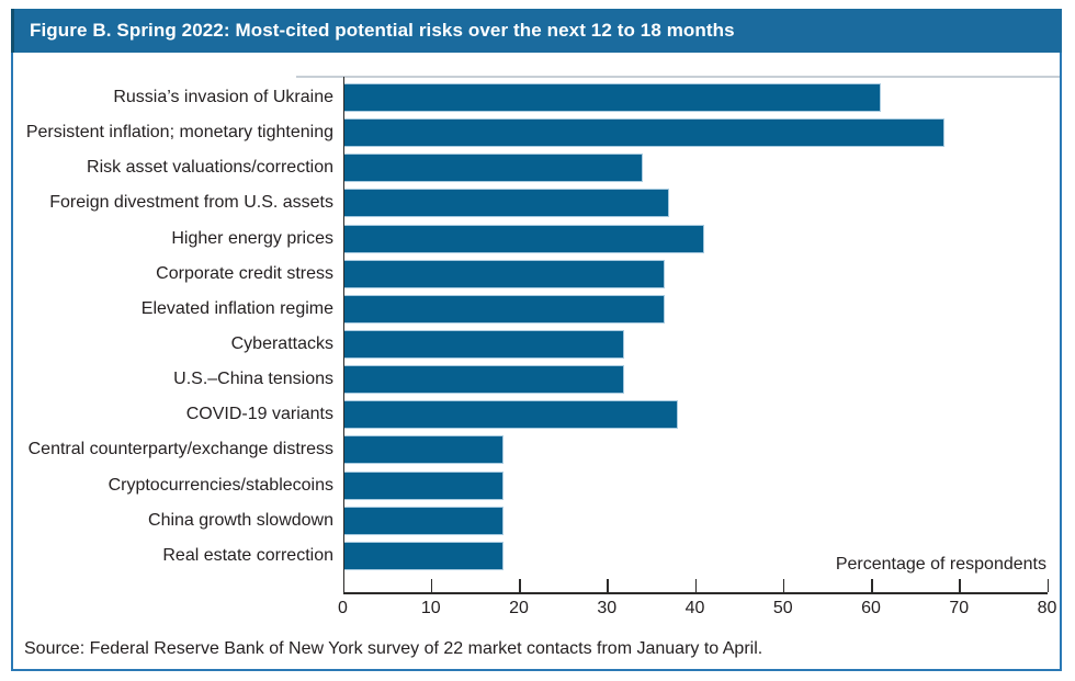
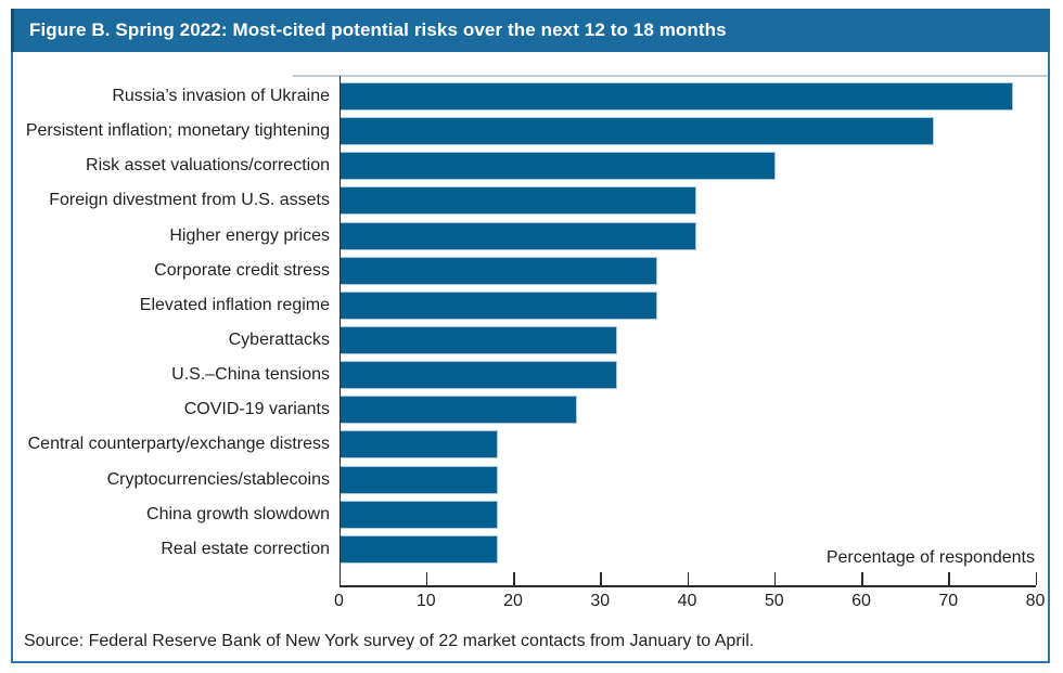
Russia’s invasion of Ukraine: 61 -> 77
Risk asset valuations/correction: 34 -> 50
Foreign divestment from U.S. assets: 37 -> 41
COVID-19 variants: 38 -> 27
